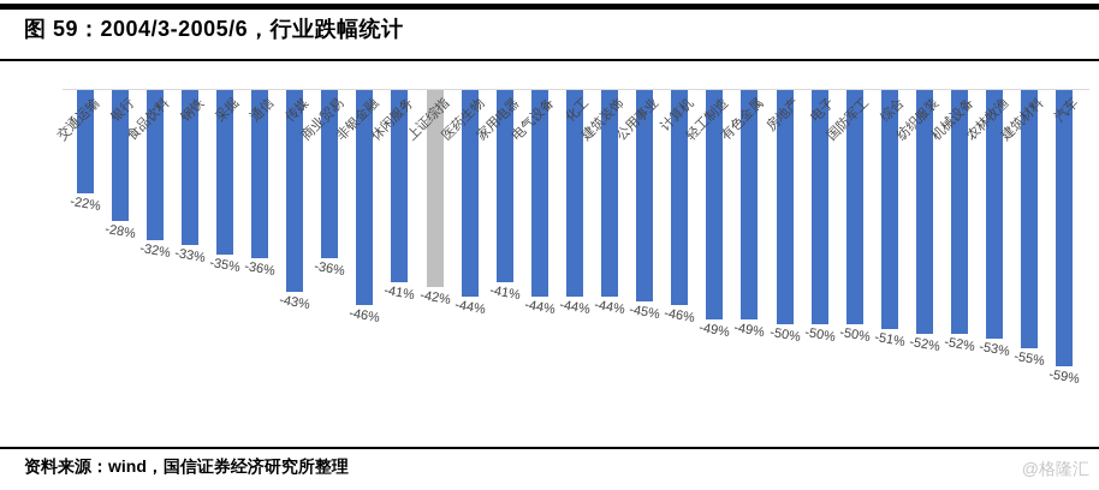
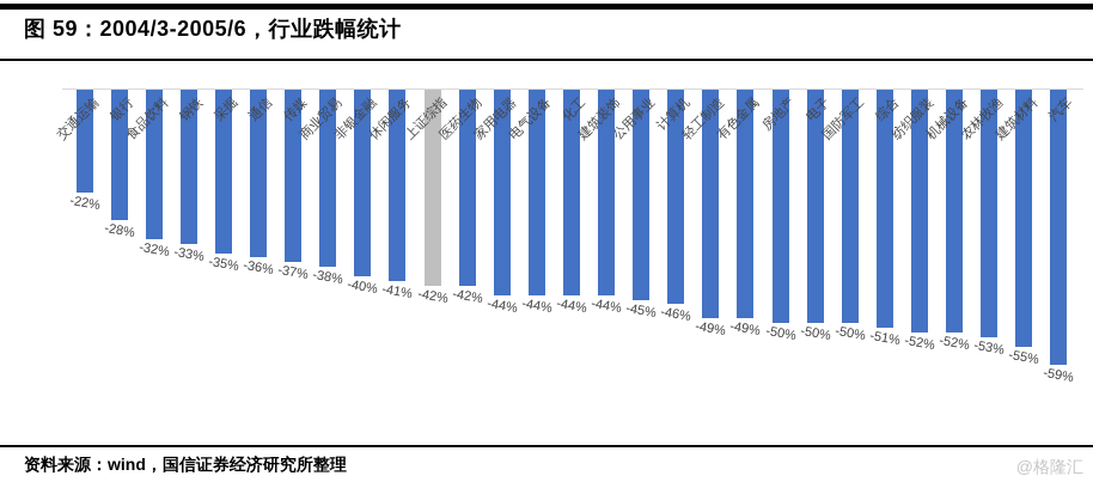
传媒: -43% -> -37%
商业贸易: -36% -> -38%
非银金融: -46% -> -40%
医药生物: -44% -> -42%
家用电器: -41% -> -44%
